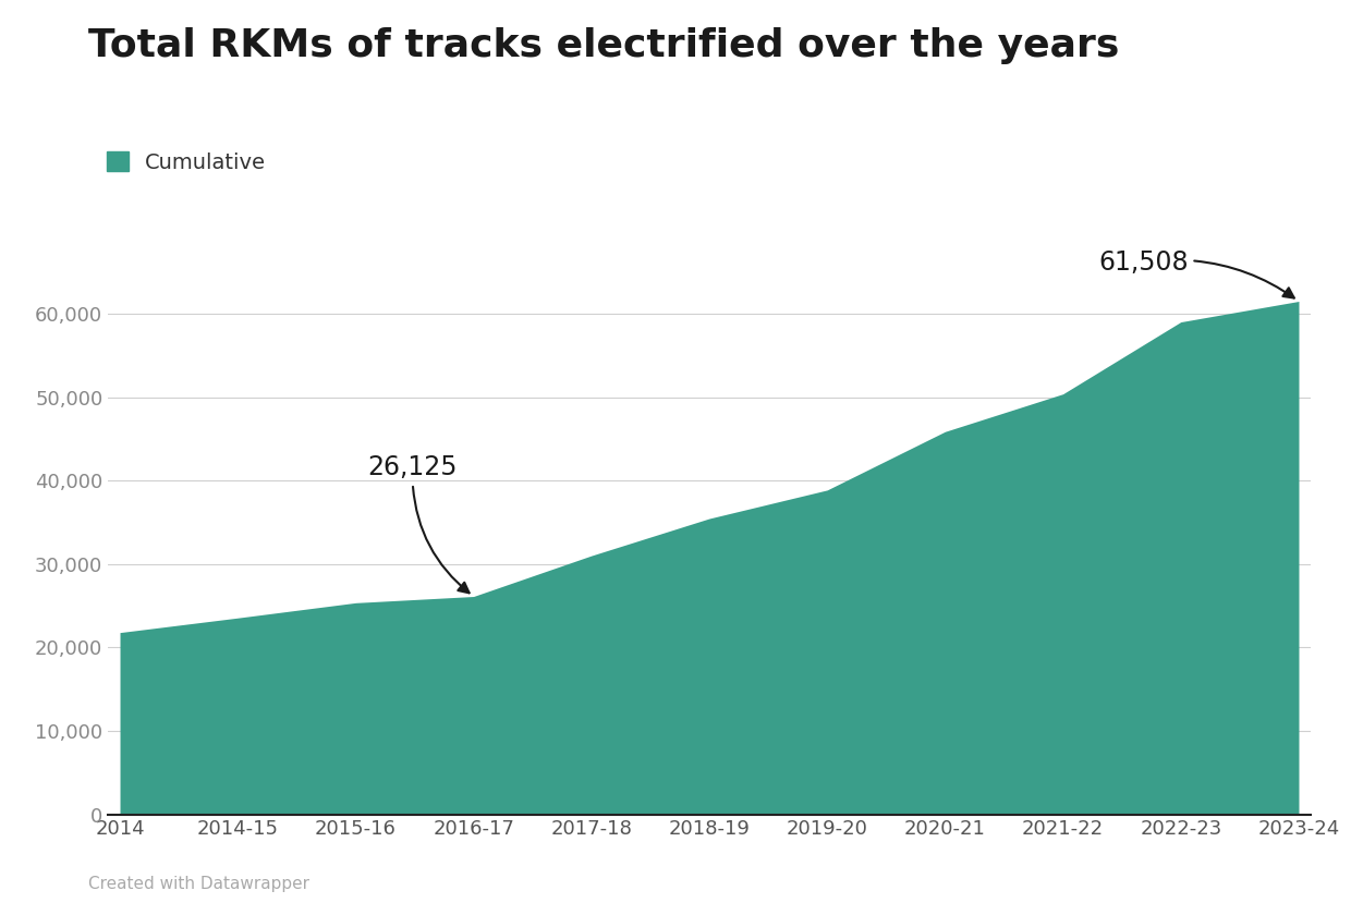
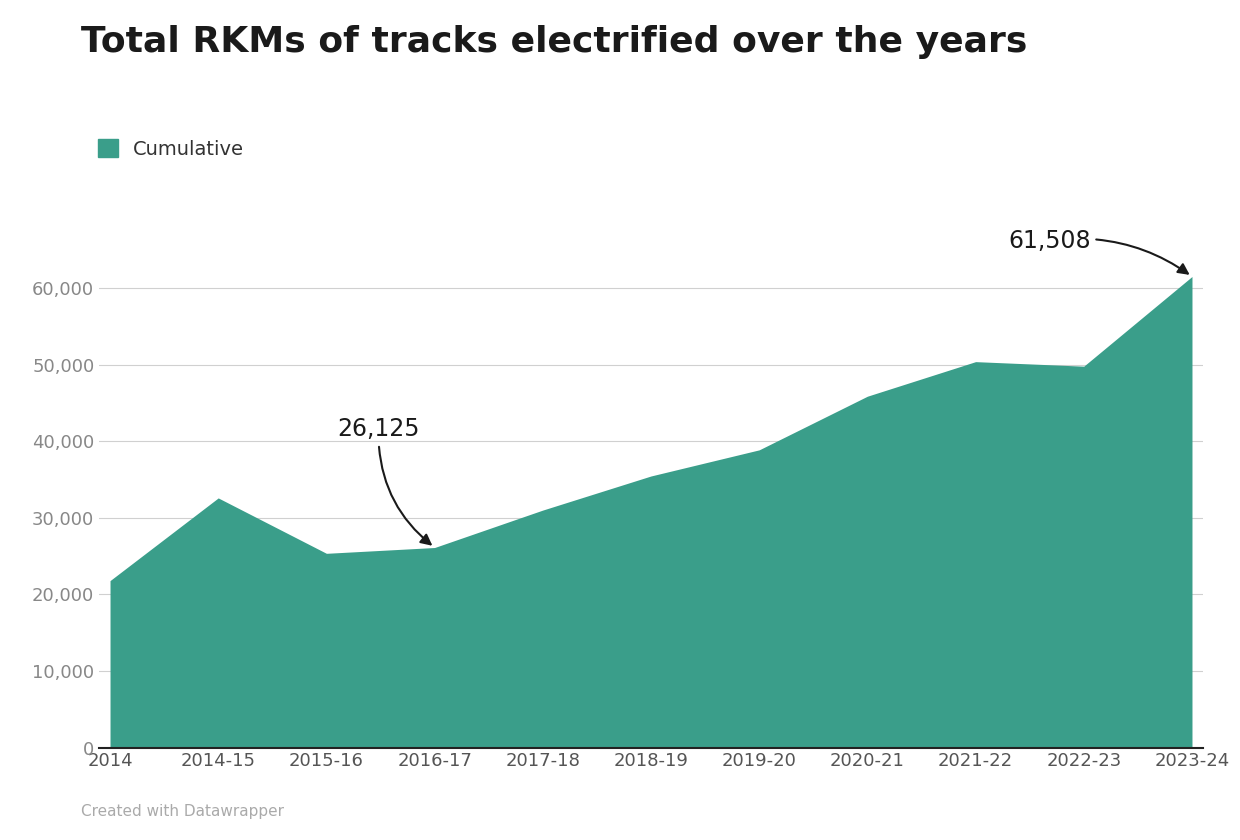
2014-15: 23,600 -> 32,600
2022-23: 59,000 -> 49,800
